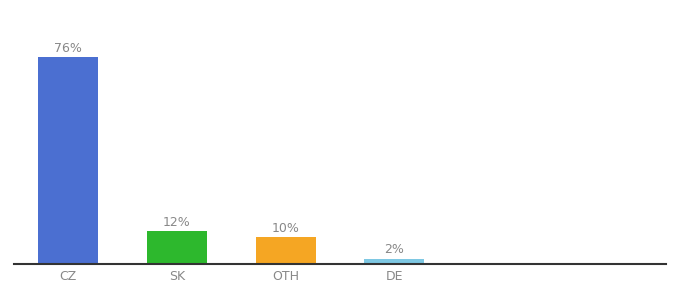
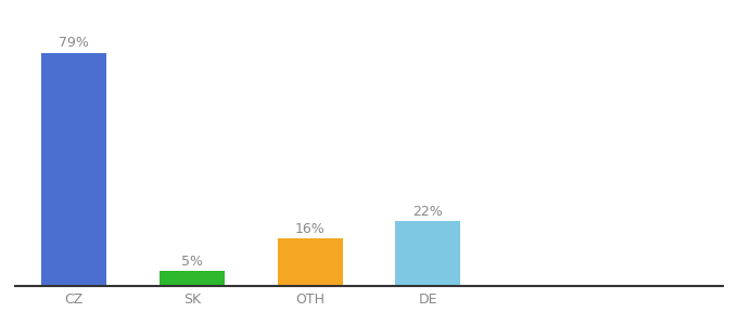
CZ: 76% -> 79%
SK: 12% -> 5%
OTH: 10% -> 16%
DE: 2% -> 22%
